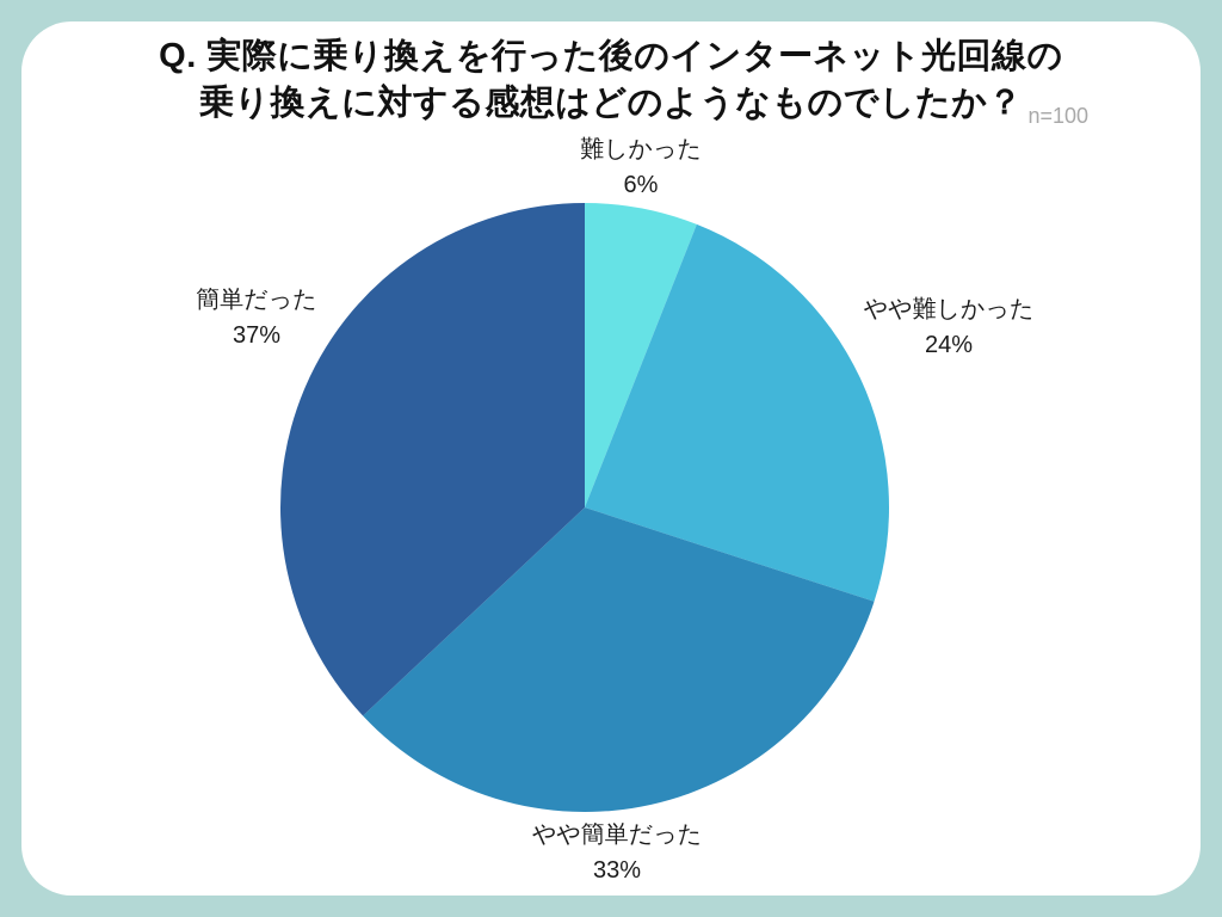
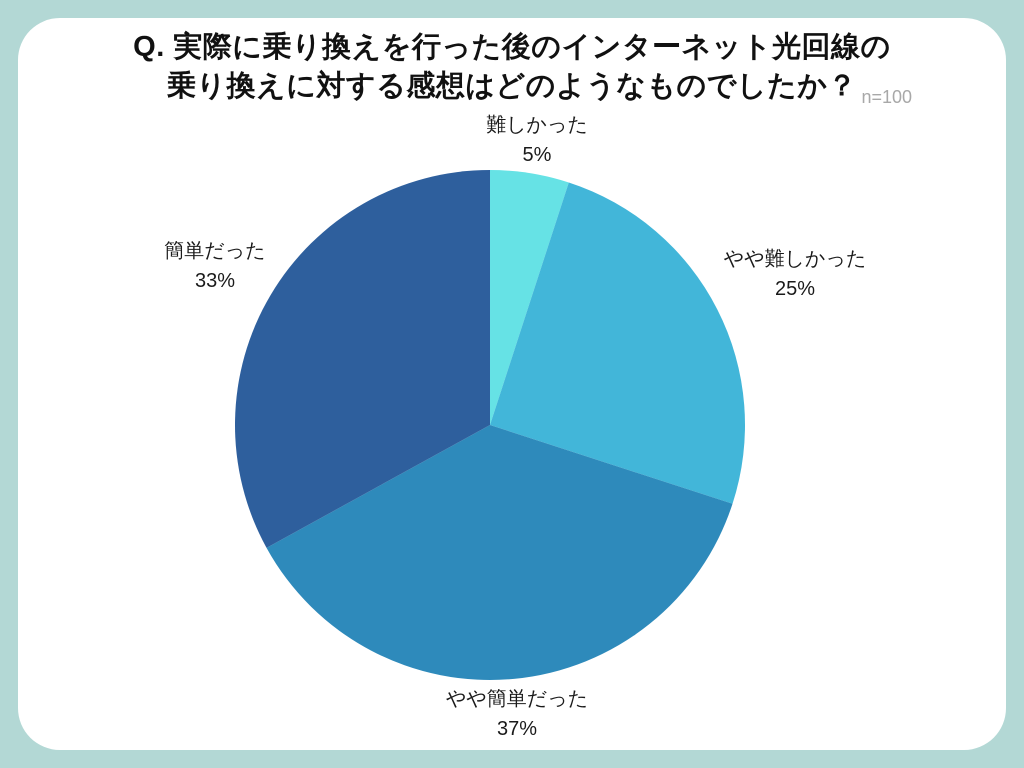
難しかった: 6% -> 5%
やや難しかった: 24% -> 25%
やや簡単だった: 33% -> 37%
簡単だった: 37% -> 33%
